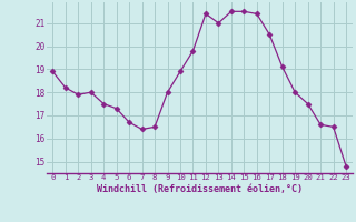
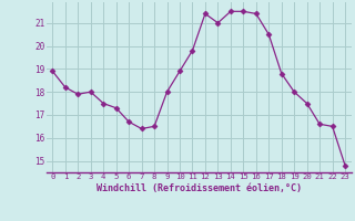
18: 19.1 -> 18.8
